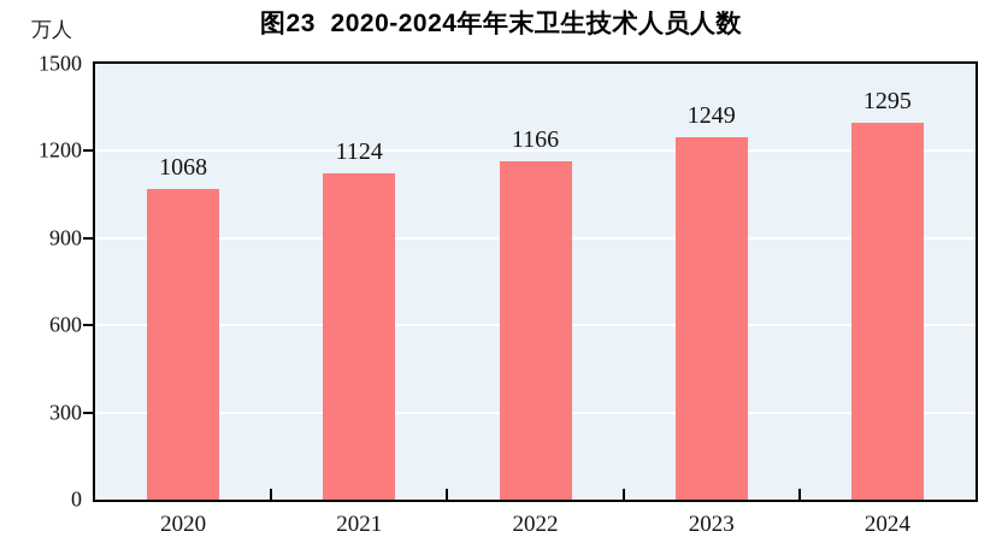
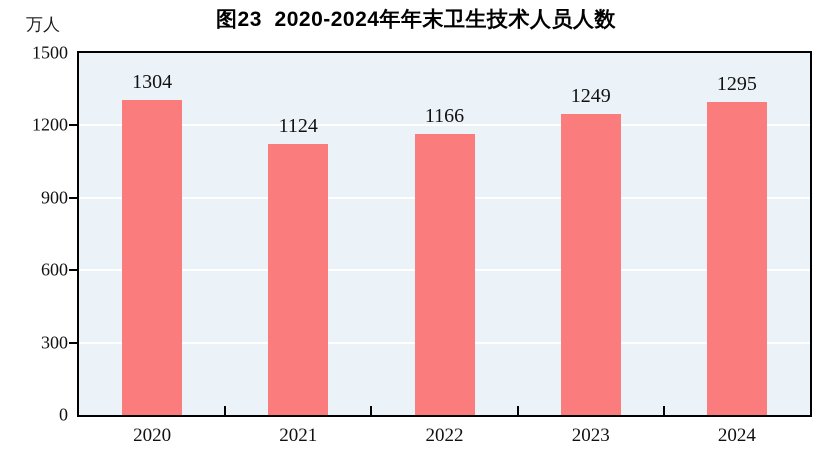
2020: 1068 -> 1304
